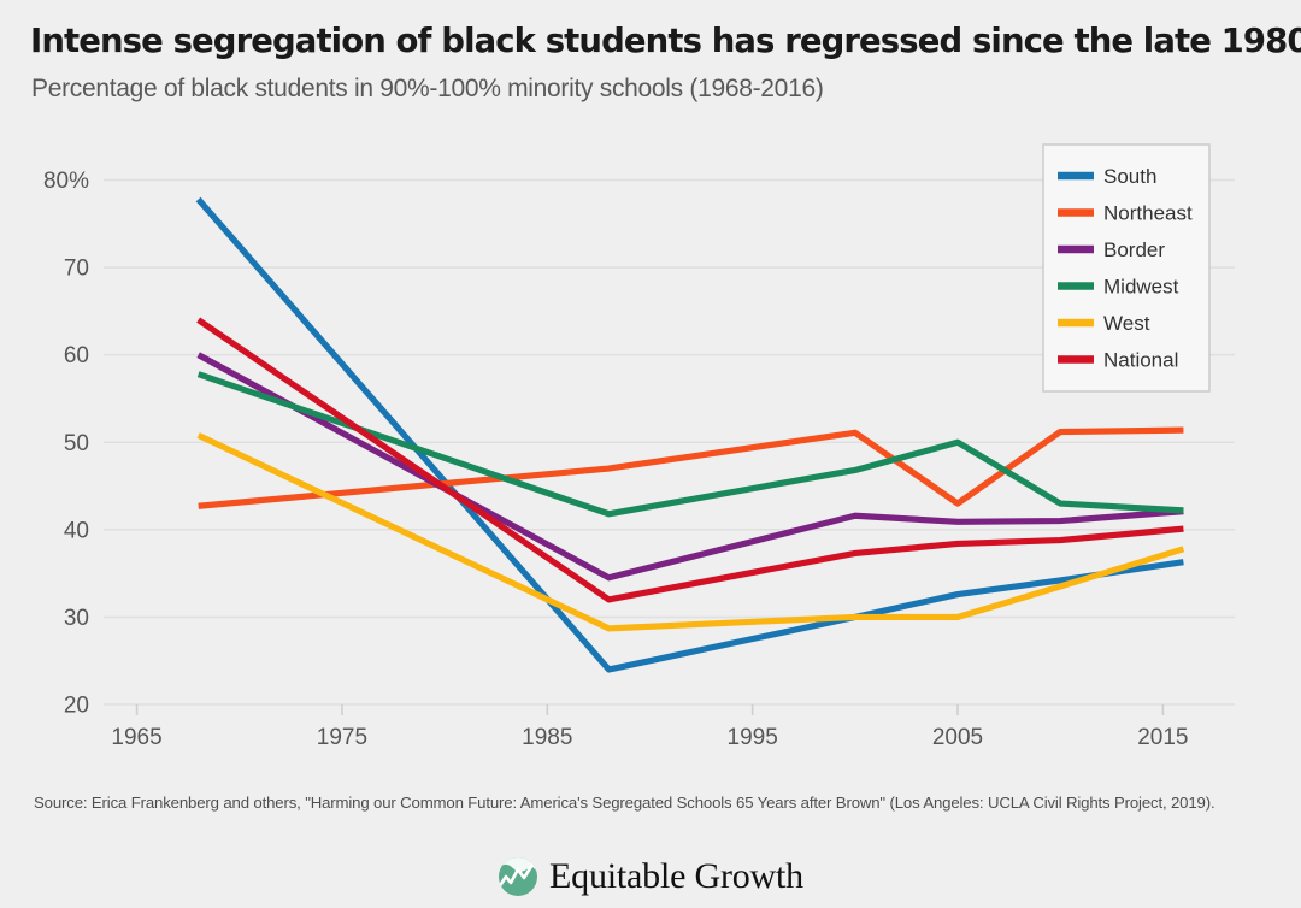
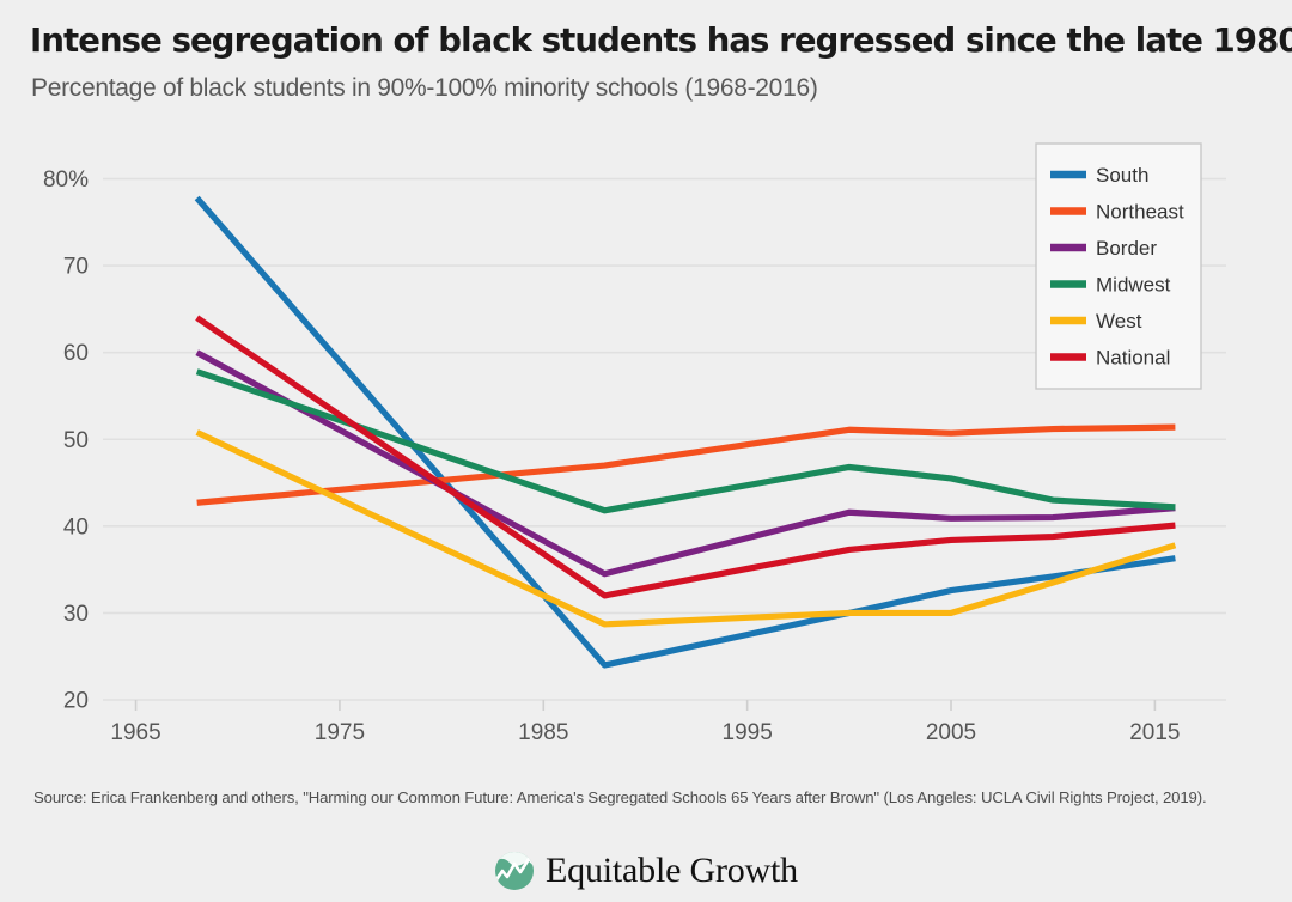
Northeast/2005: 43% -> 51%
Midwest/2005: 50% -> 46%
